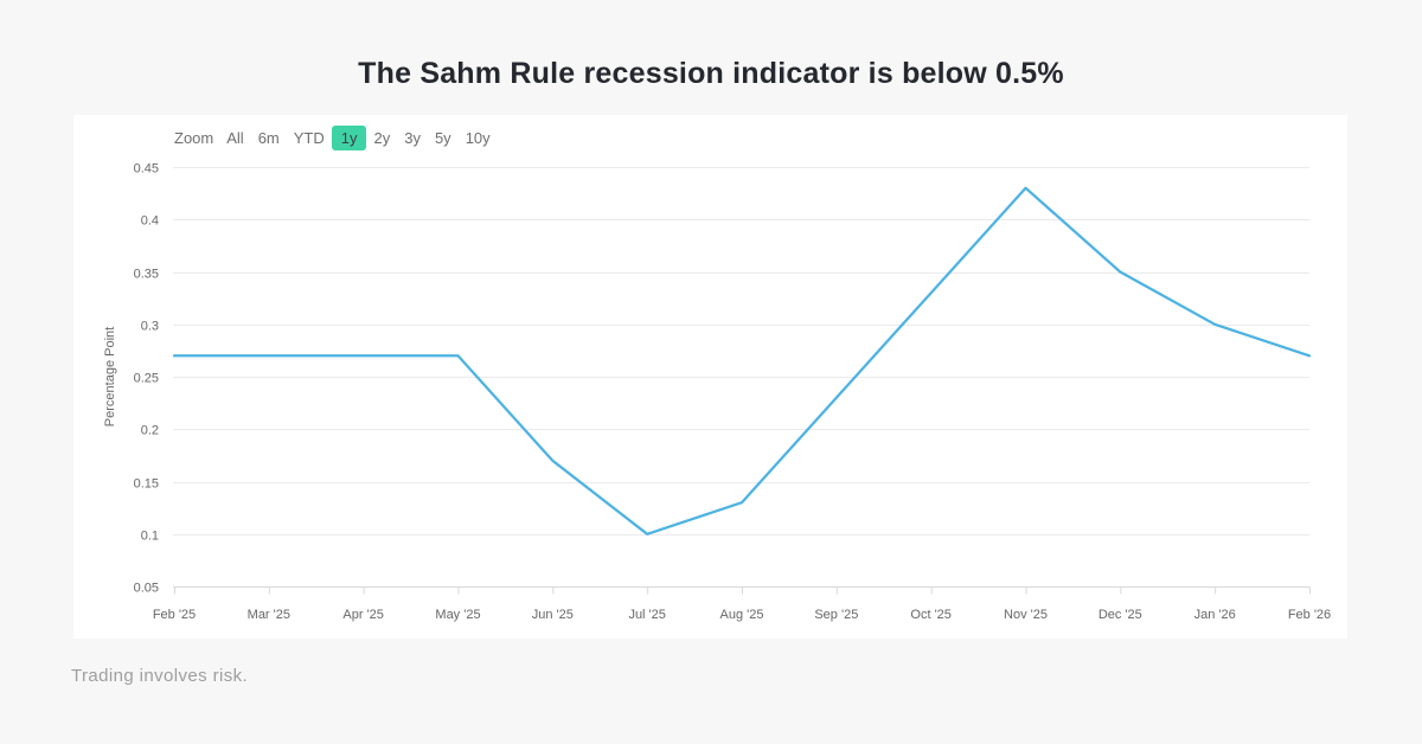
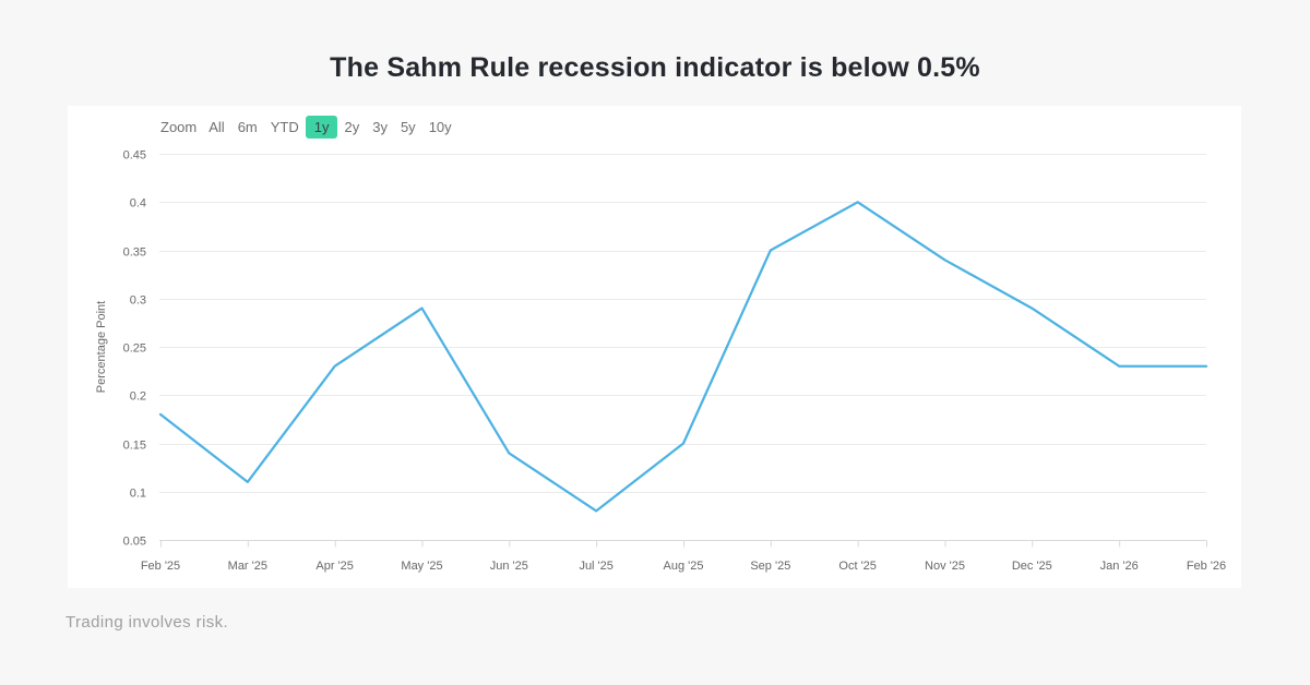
Feb '25: 0.27 -> 0.18
Mar '25: 0.27 -> 0.11
Apr '25: 0.27 -> 0.23
May '25: 0.27 -> 0.29
Jun '25: 0.17 -> 0.14
Jul '25: 0.10 -> 0.08
Aug '25: 0.13 -> 0.15
Sep '25: 0.23 -> 0.35
Oct '25: 0.33 -> 0.40
Nov '25: 0.43 -> 0.34
Dec '25: 0.35 -> 0.29
Jan '26: 0.30 -> 0.23
Feb '26: 0.27 -> 0.23
